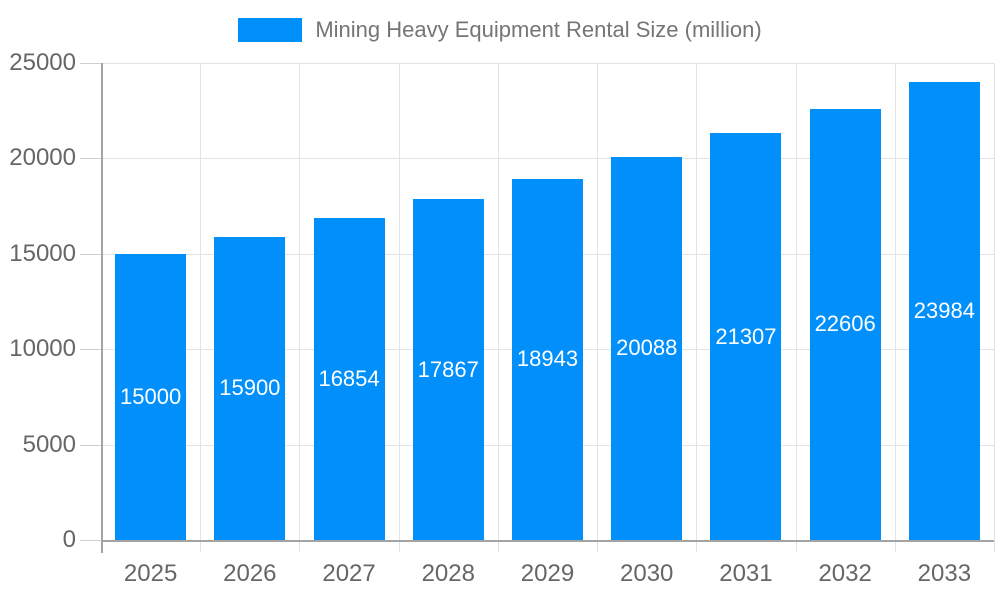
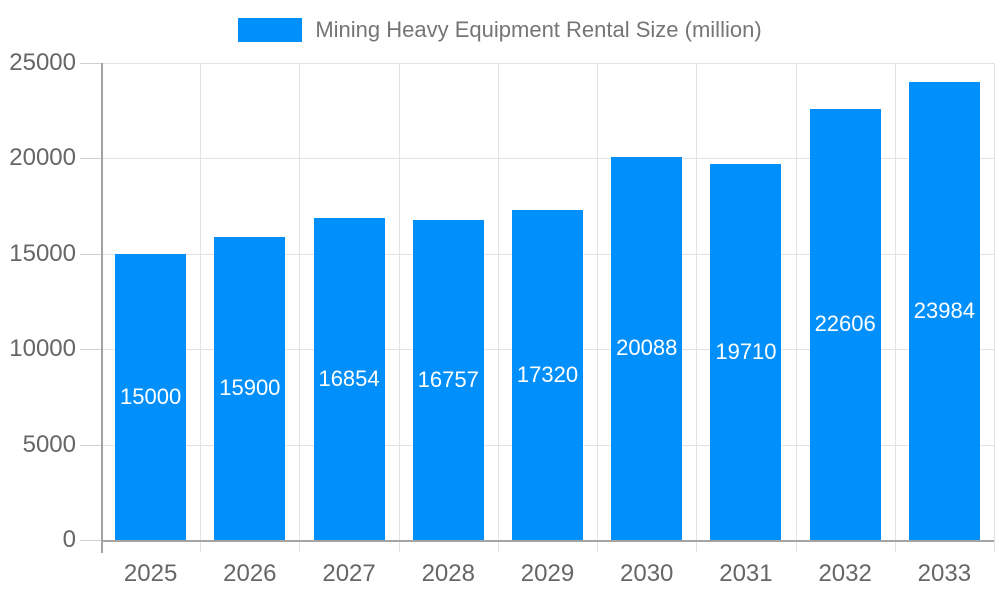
2028: 17867 -> 16757
2029: 18943 -> 17320
2031: 21307 -> 19710
